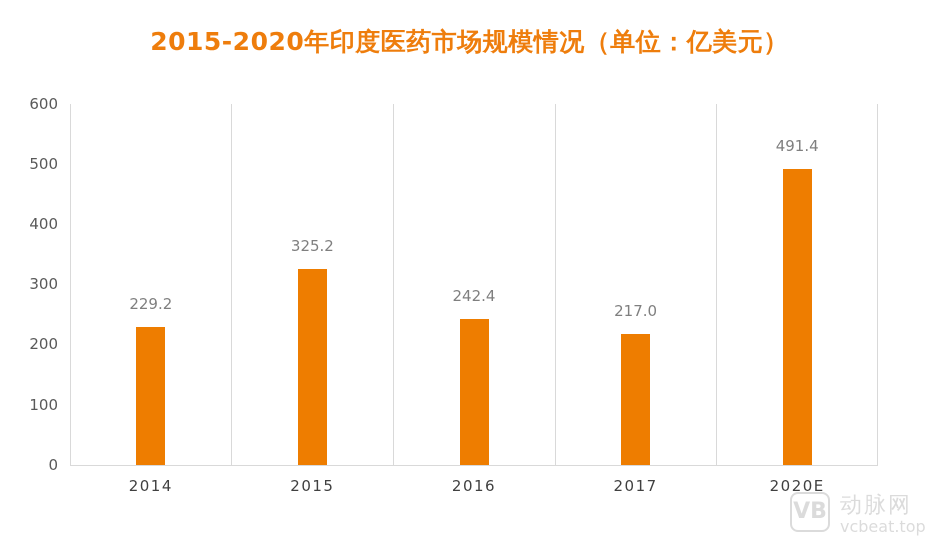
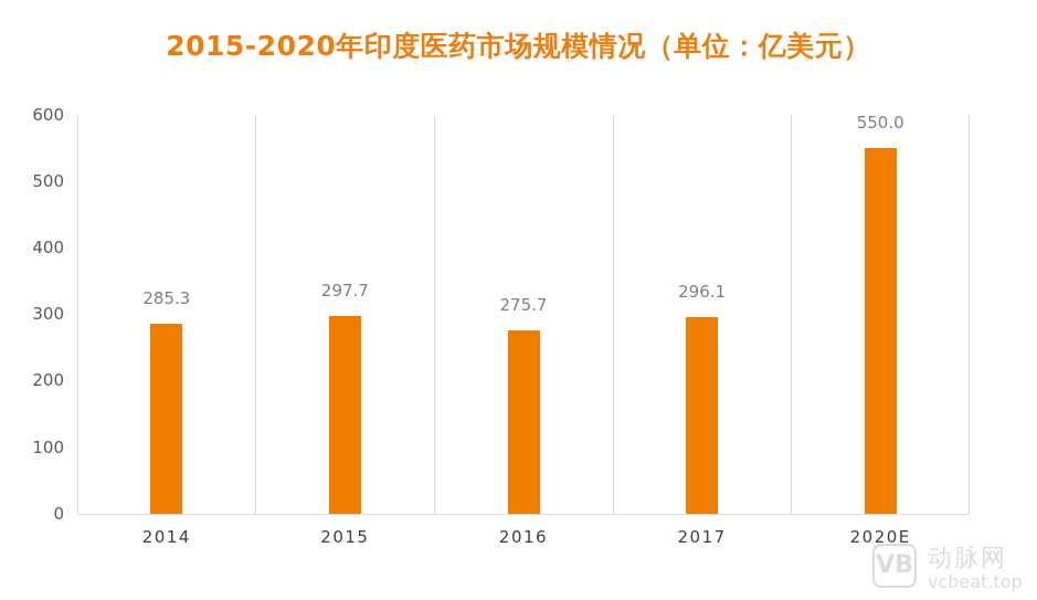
2014: 229.2 -> 285.3
2015: 325.2 -> 297.7
2016: 242.4 -> 275.7
2017: 217.0 -> 296.1
2020E: 491.4 -> 550.0
